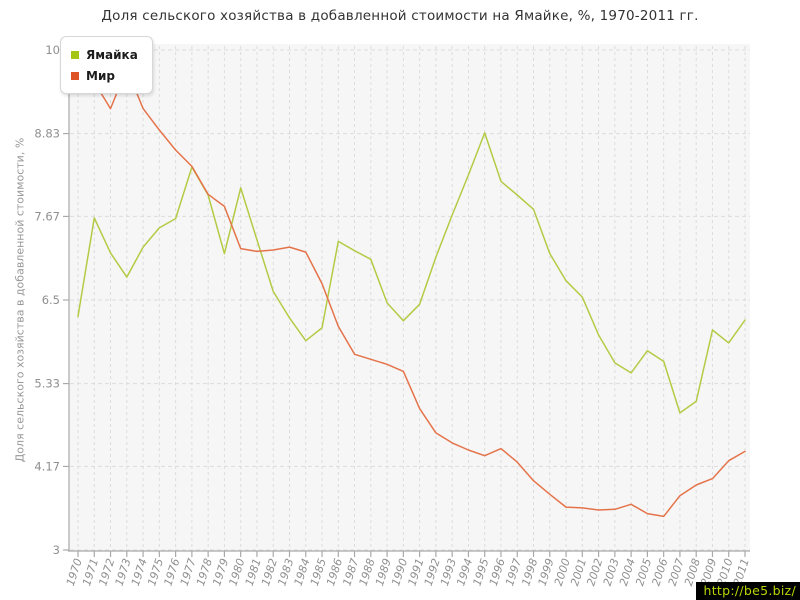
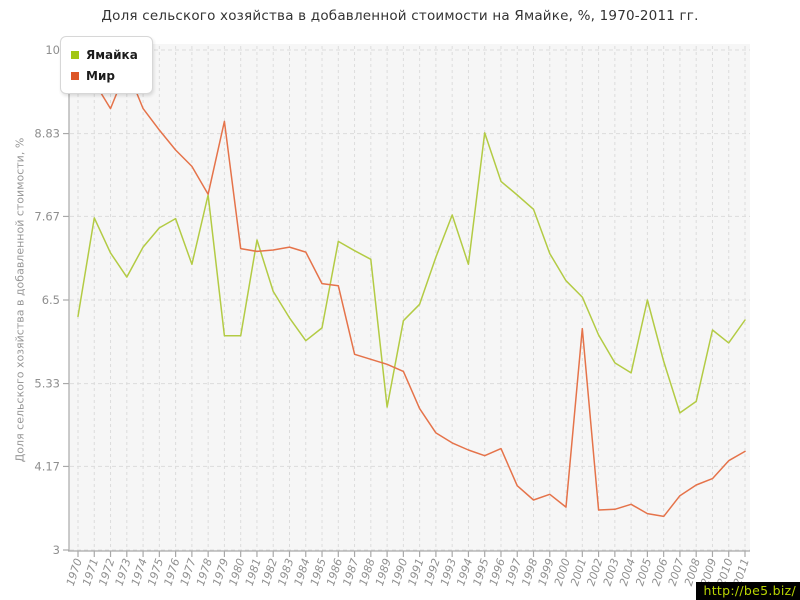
Ямайка/1977: 8.4 -> 7.0
Ямайка/1979: 7.2 -> 6.0
Мир/1979: 7.8 -> 9.0
Ямайка/1980: 8.1 -> 6.0
Мир/1986: 6.1 -> 6.7
Ямайка/1989: 6.5 -> 5.0
Ямайка/1994: 8.2 -> 7.0
Мир/1997: 4.2 -> 3.9
Мир/1998: 4.0 -> 3.7
Мир/2001: 3.6 -> 6.1
Ямайка/2005: 5.8 -> 6.5
